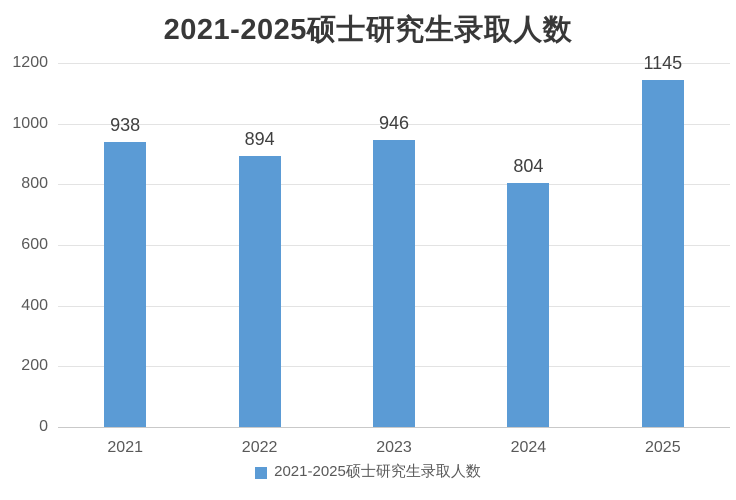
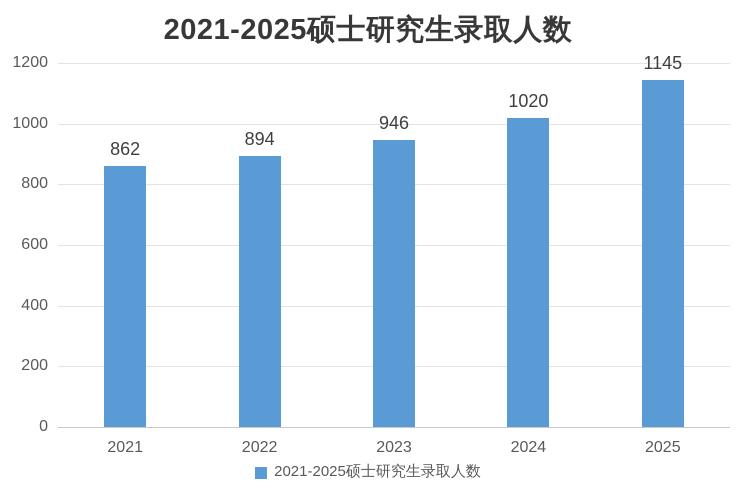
2021: 938 -> 862
2024: 804 -> 1020
